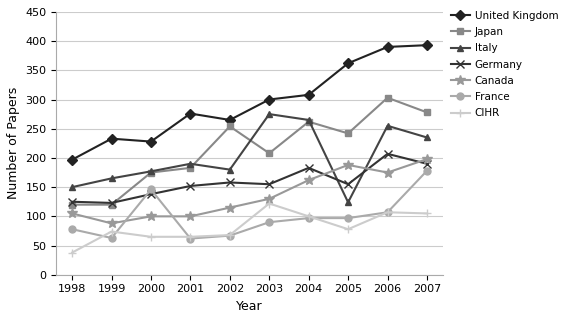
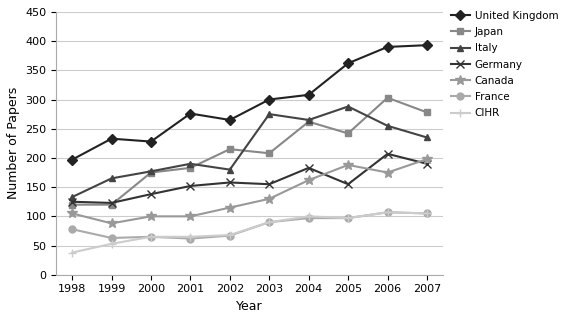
Italy/1998: 150 -> 133
CIHR/1999: 74 -> 53
France/2000: 146 -> 65
Japan/2002: 254 -> 215
CIHR/2003: 122 -> 90
Italy/2005: 124 -> 288
CIHR/2005: 78 -> 97
France/2007: 178 -> 105
